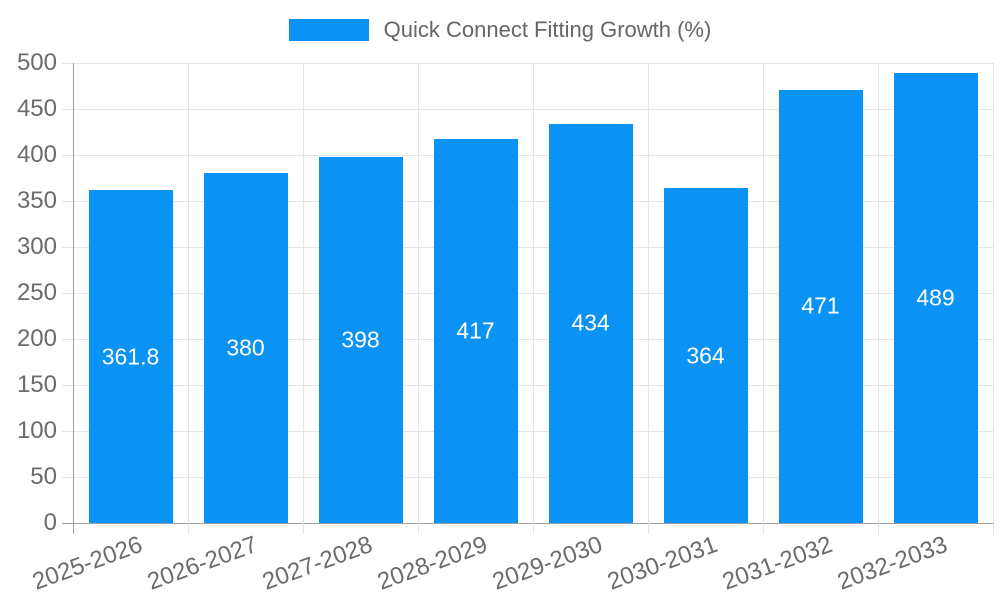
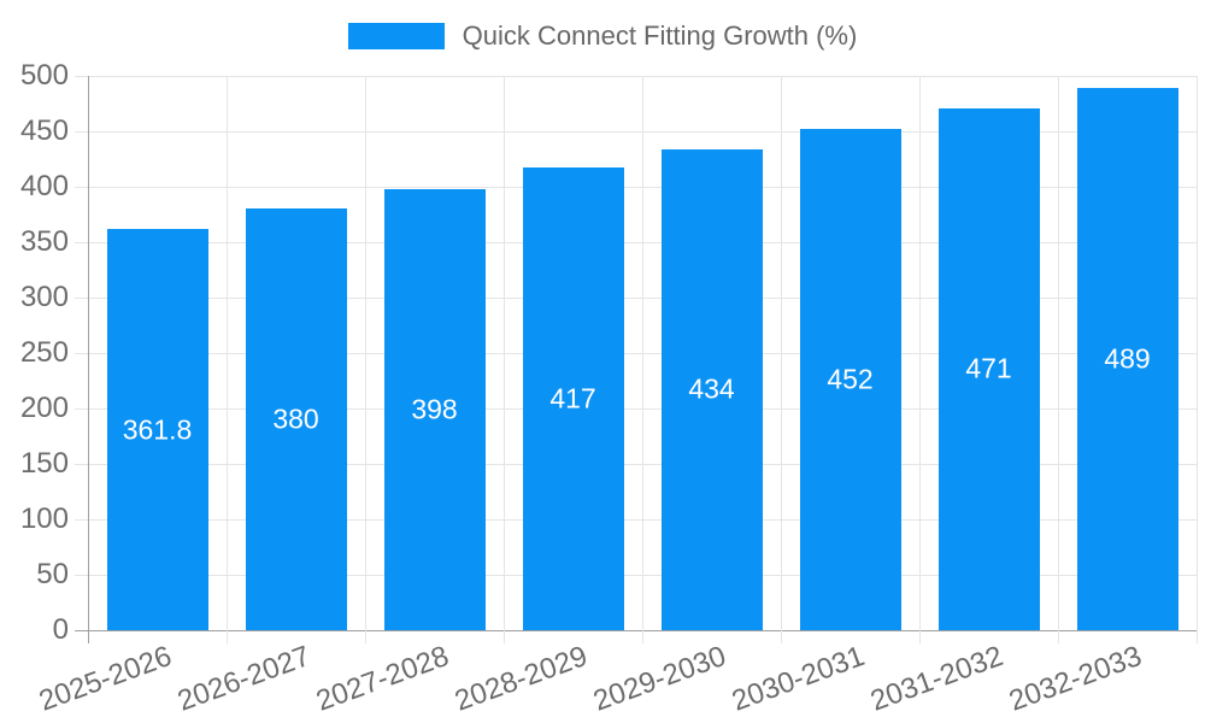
2030-2031: 364 -> 452
